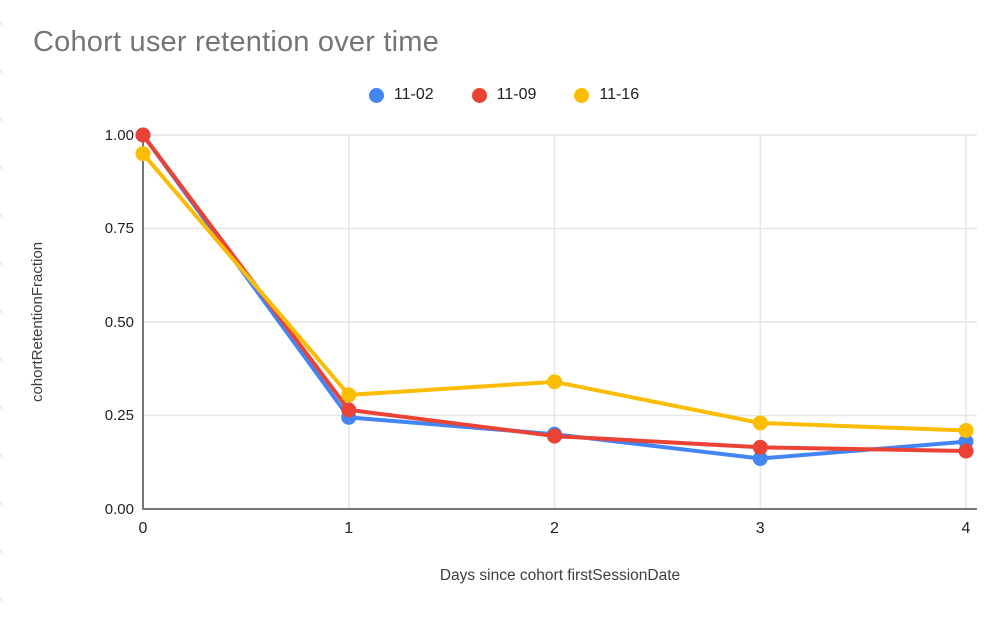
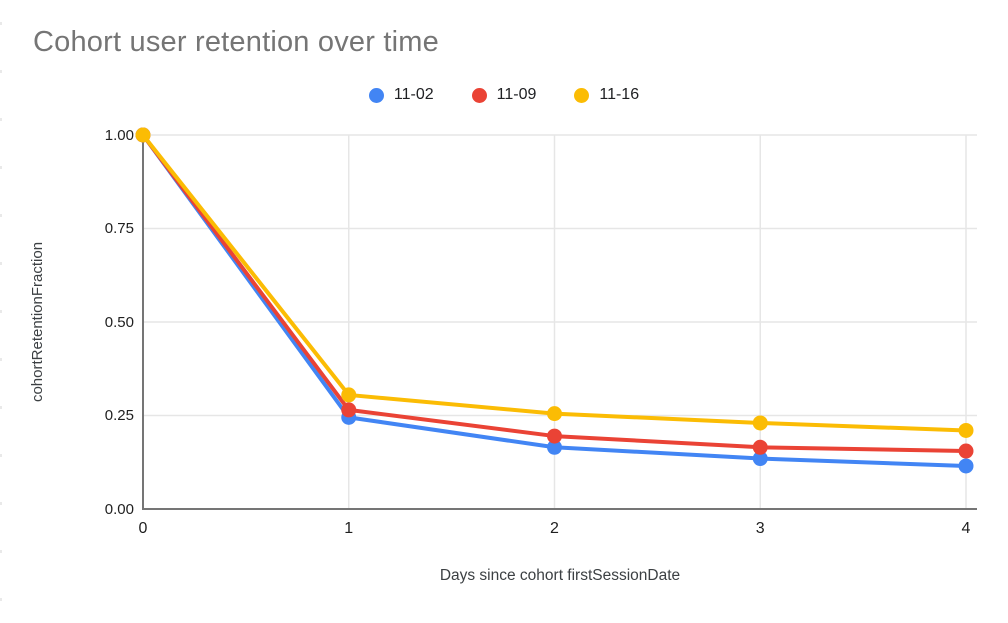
11-16/0: 0.95 -> 1.00
11-02/2: 0.20 -> 0.17
11-16/2: 0.34 -> 0.26
11-02/4: 0.18 -> 0.12
